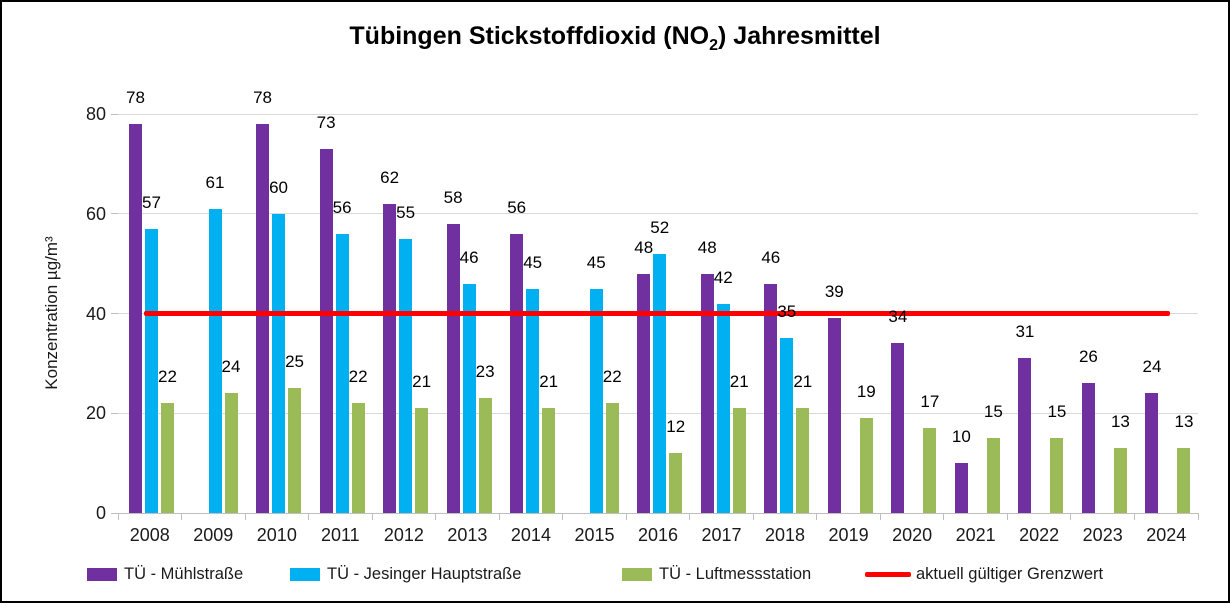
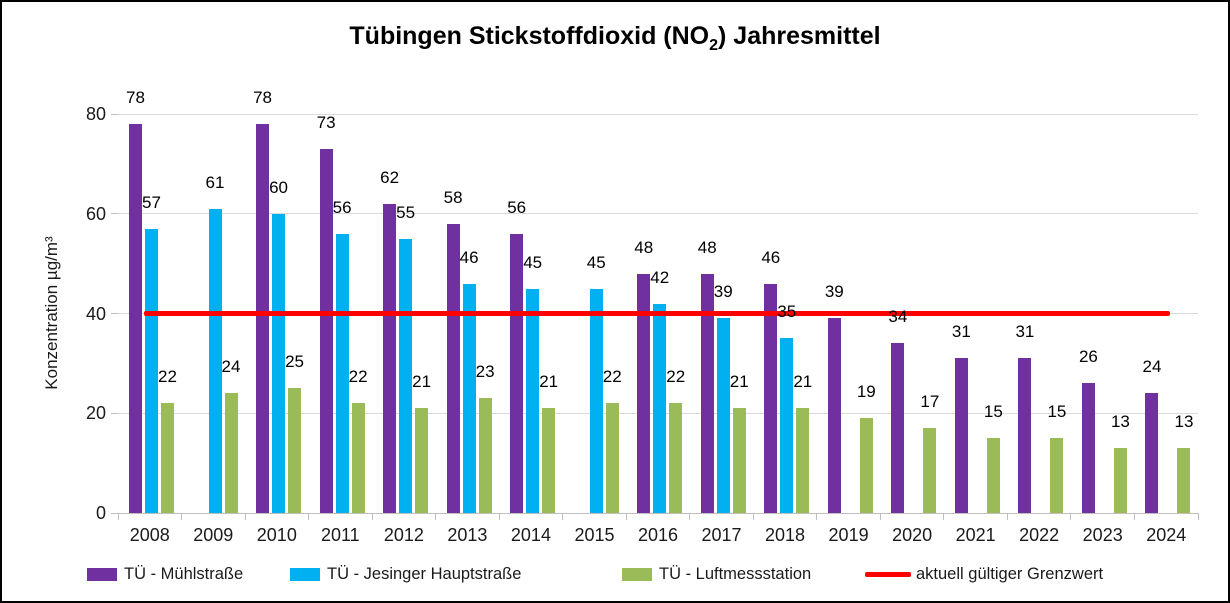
TÜ - Jesinger Hauptstraße/2016: 52 -> 42
TÜ - Luftmessstation/2016: 12 -> 22
TÜ - Jesinger Hauptstraße/2017: 42 -> 39
TÜ - Mühlstraße/2021: 10 -> 31
